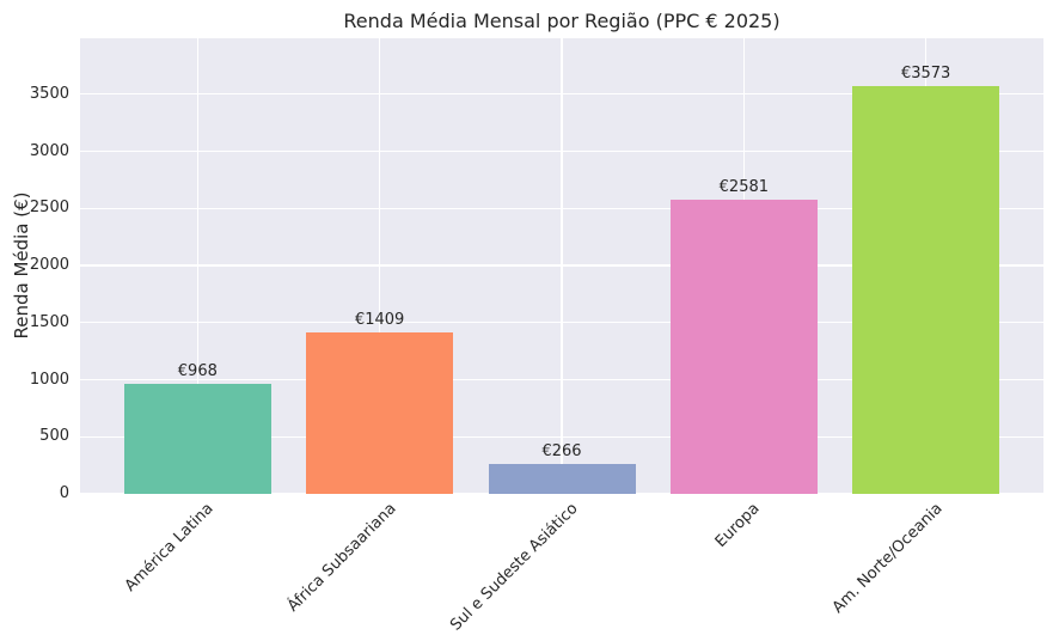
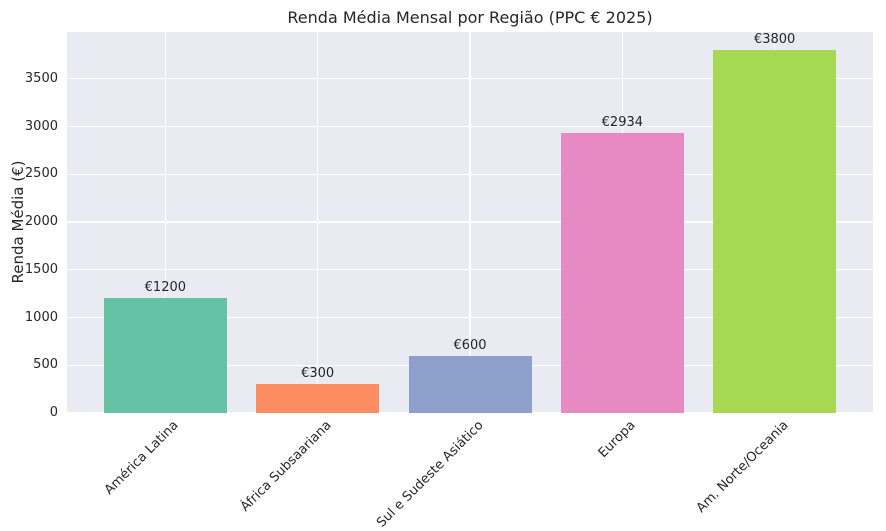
América Latina: €968 -> €1200
África Subsaariana: €1409 -> €300
Sul e Sudeste Asiático: €266 -> €600
Europa: €2581 -> €2934
Am. Norte/Oceania: €3573 -> €3800
